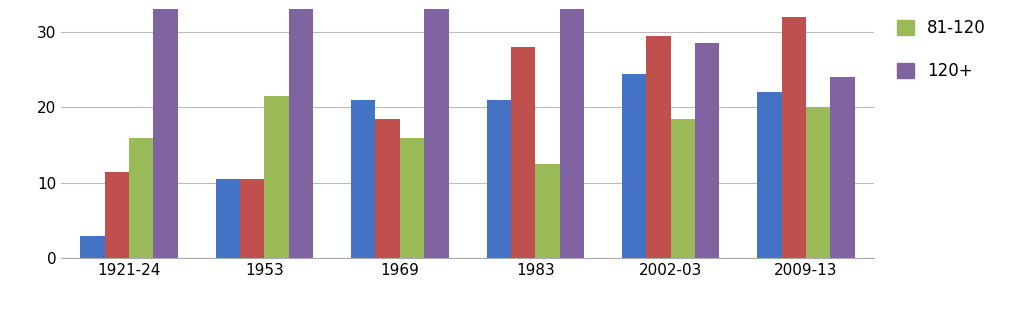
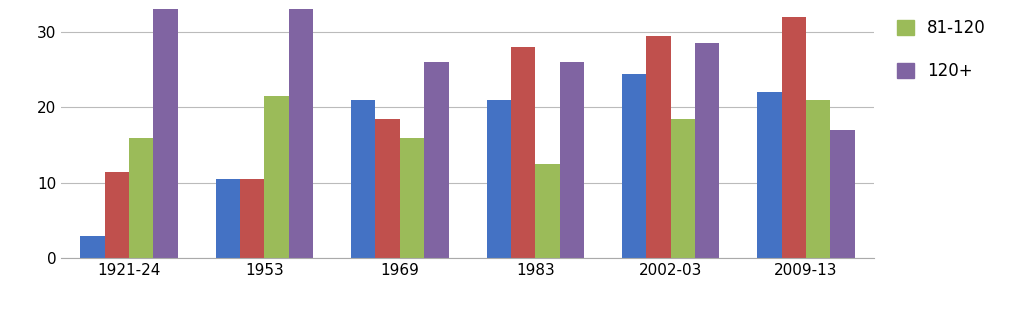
120+/1969: 33.0 -> 26.0
120+/1983: 33.0 -> 26.0
81-120/2009-13: 20.0 -> 21.0
120+/2009-13: 24.0 -> 17.0
